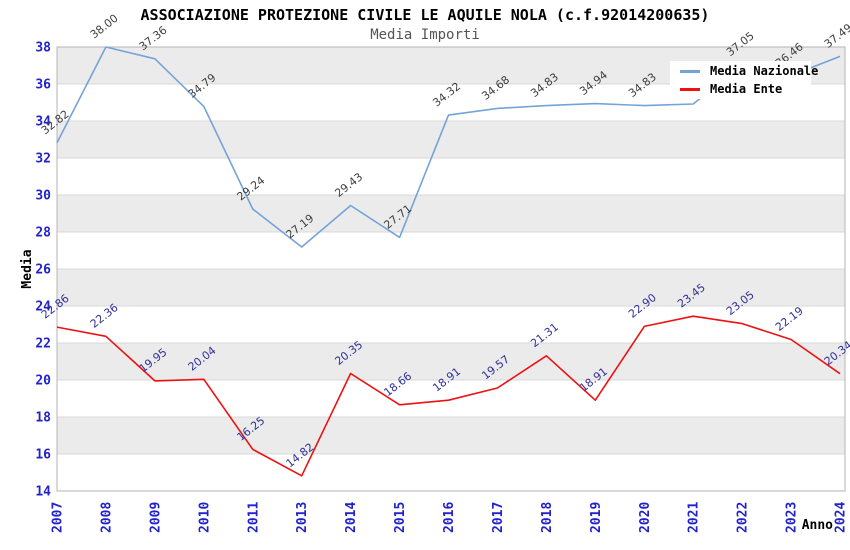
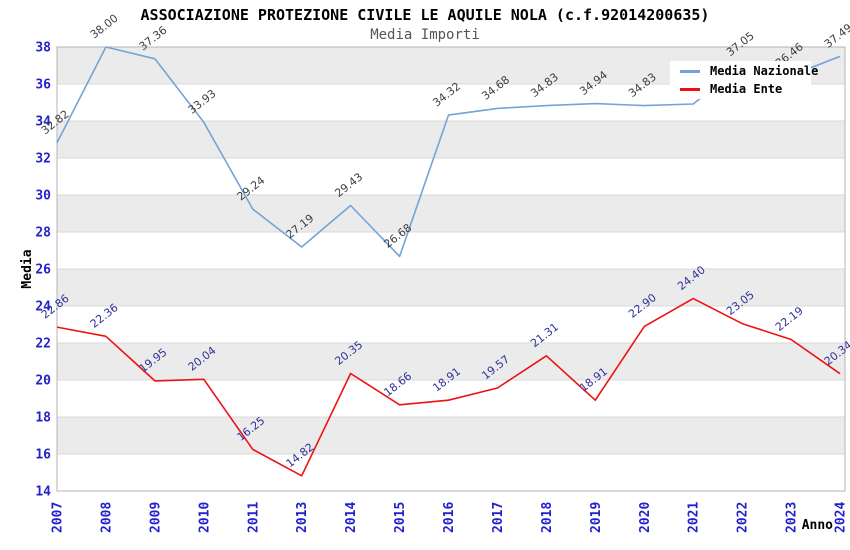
Media Nazionale/2010: 34.79 -> 33.93
Media Nazionale/2015: 27.71 -> 26.68
Media Ente/2021: 23.45 -> 24.40
